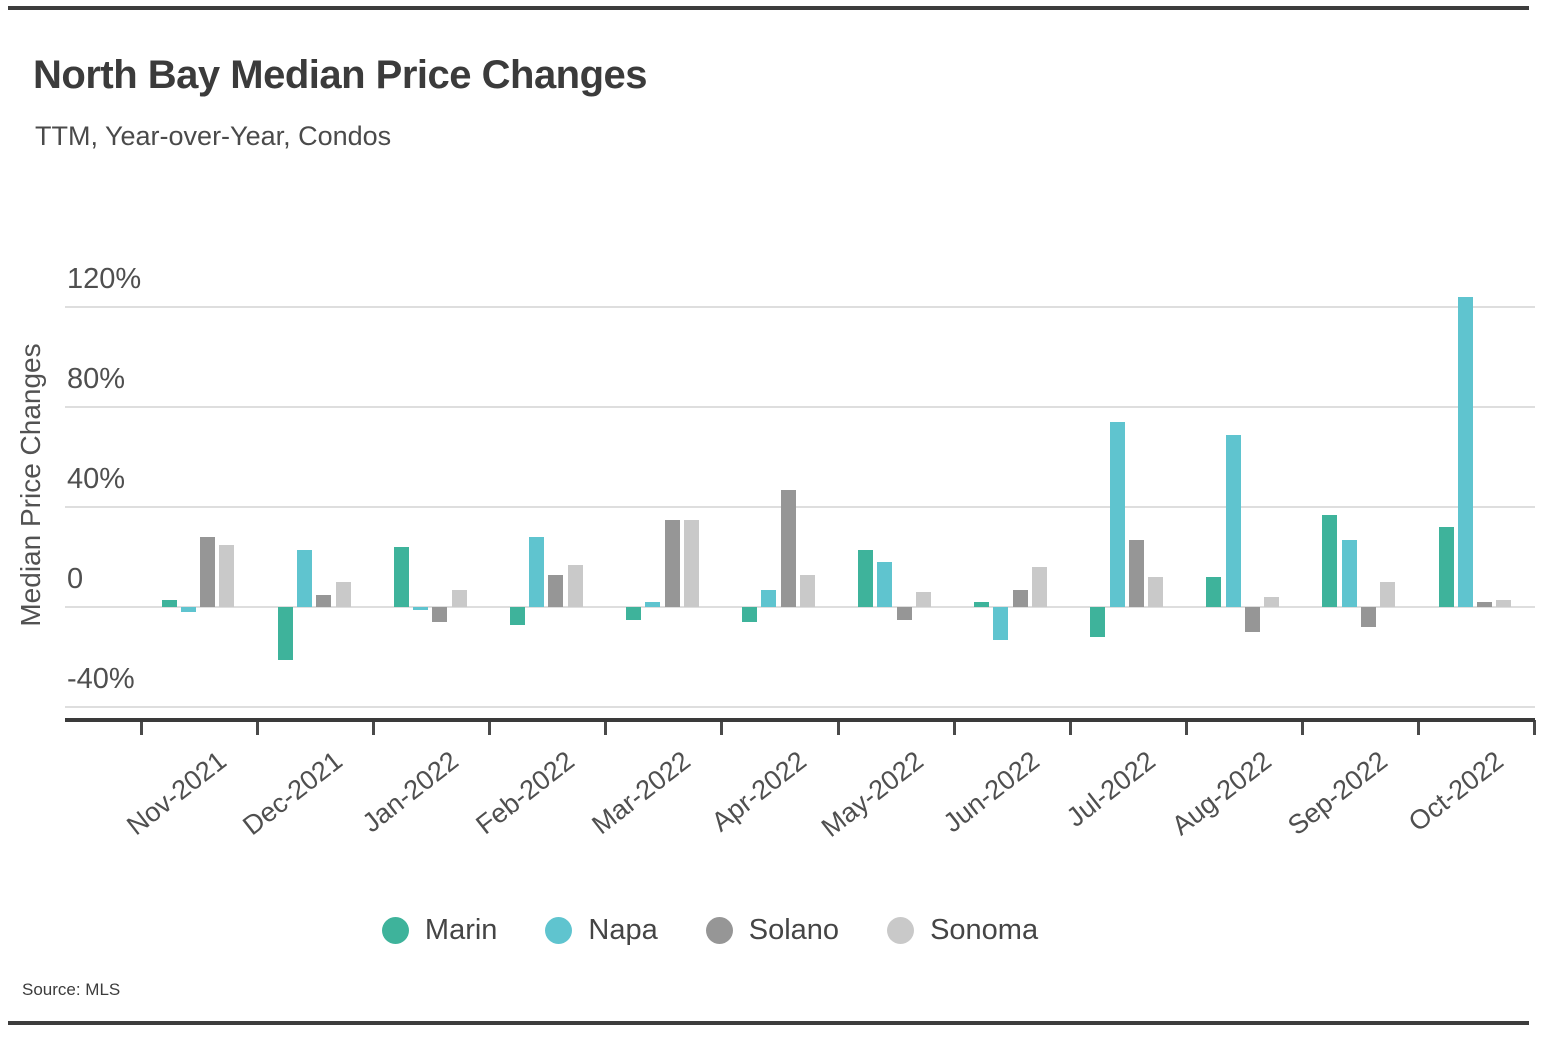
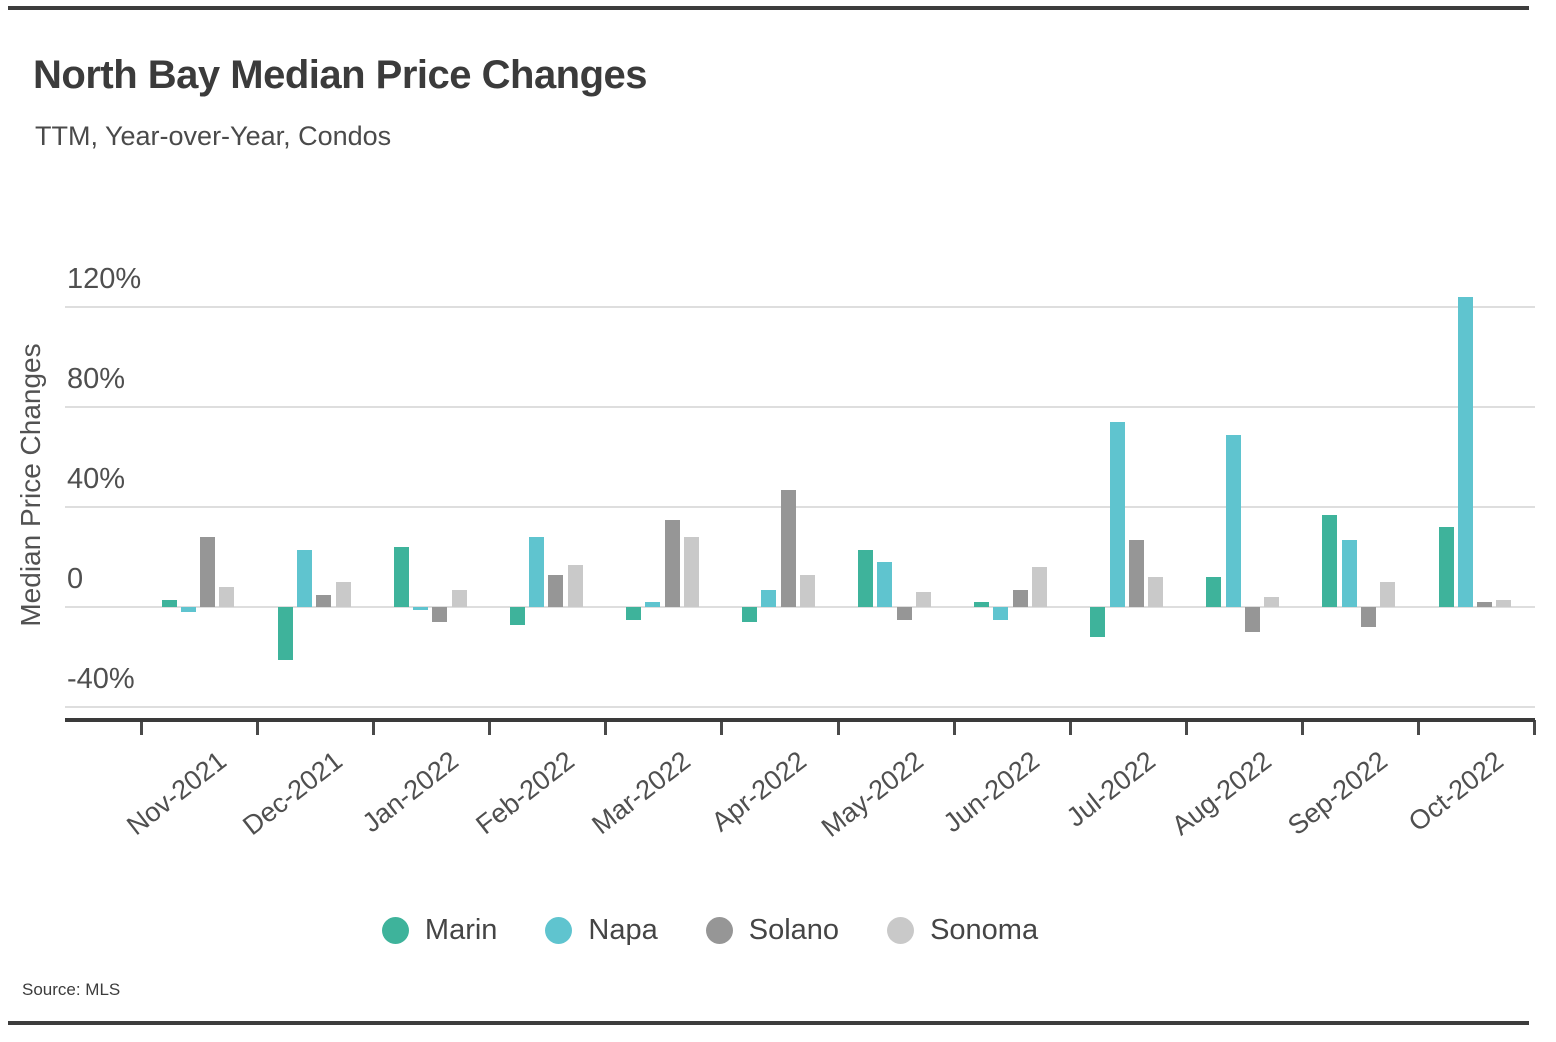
Sonoma/Nov-2021: 25% -> 8%
Sonoma/Mar-2022: 35% -> 28%
Napa/Jun-2022: -13% -> -5%
